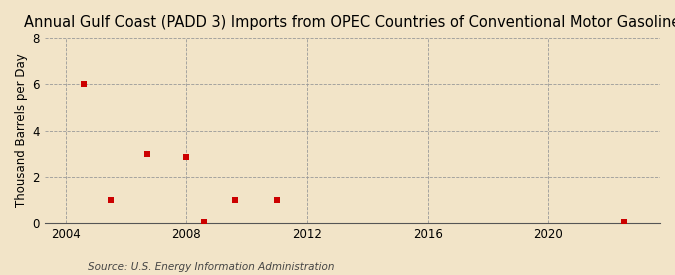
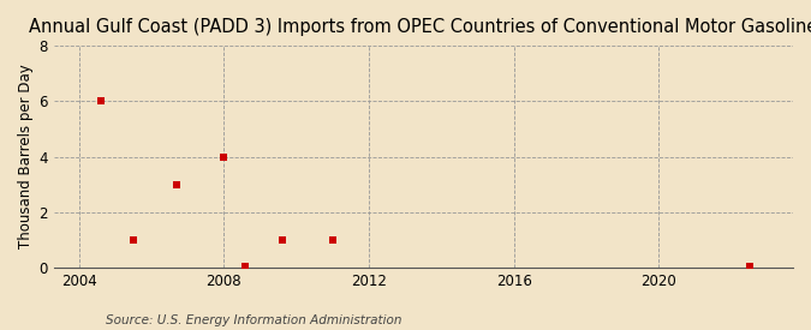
2008: 2.85 -> 4.00
